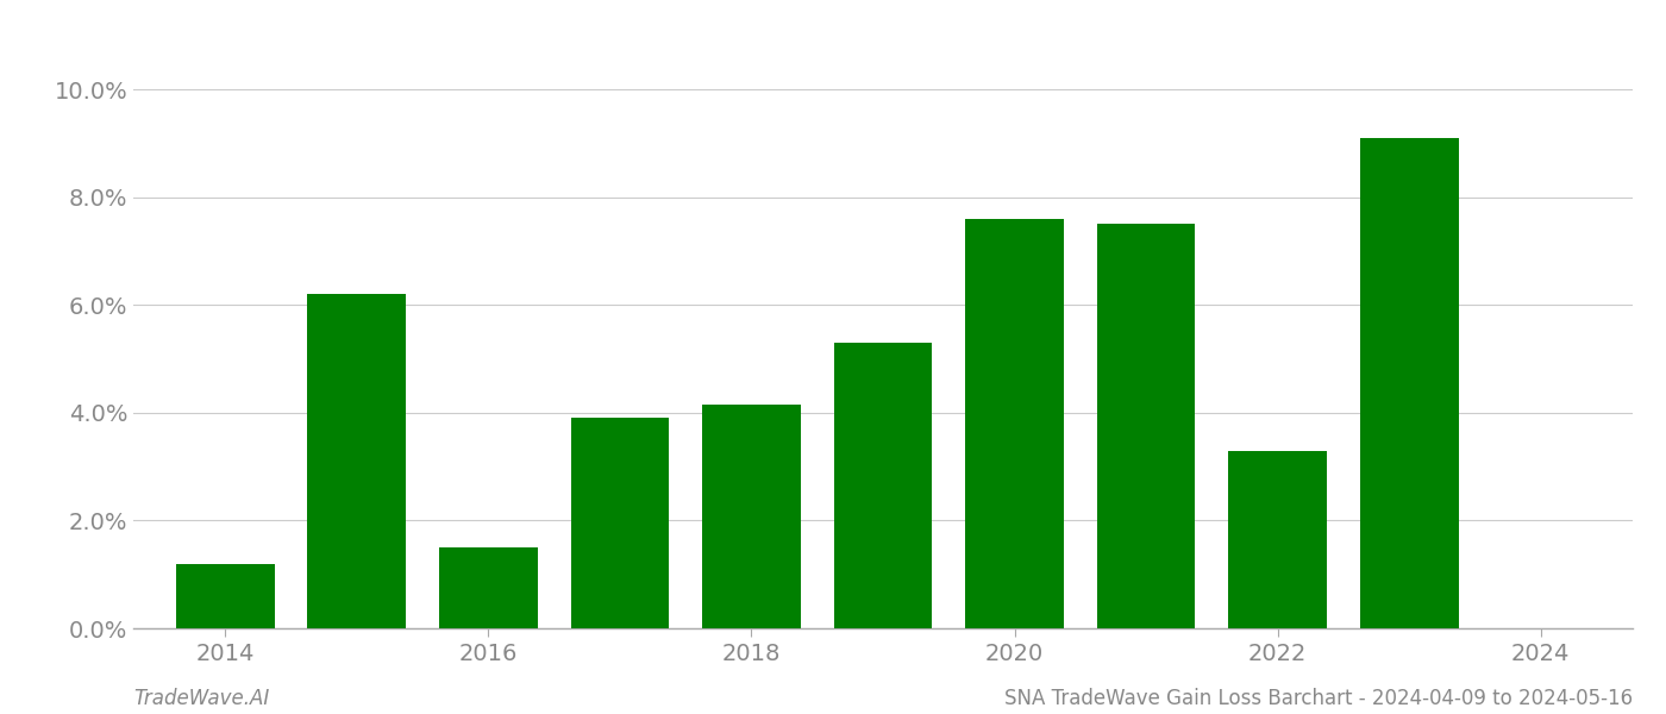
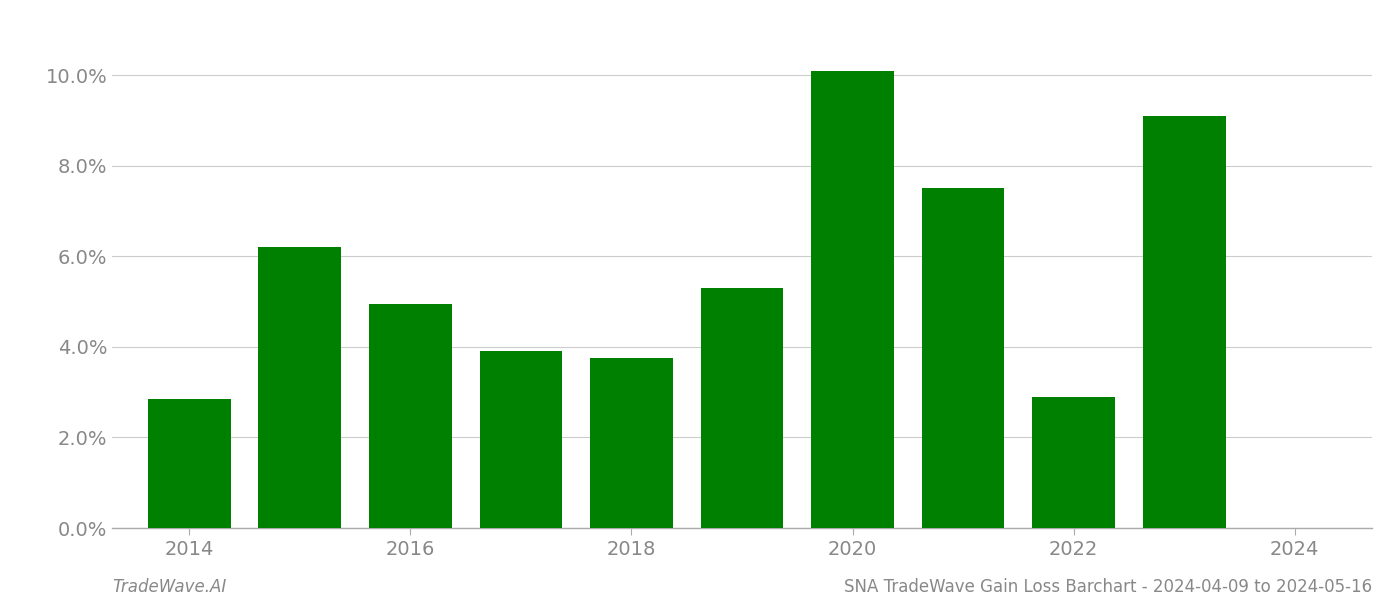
2014: 1.20% -> 2.85%
2016: 1.50% -> 4.95%
2018: 4.15% -> 3.75%
2020: 7.60% -> 10.10%
2022: 3.30% -> 2.90%
